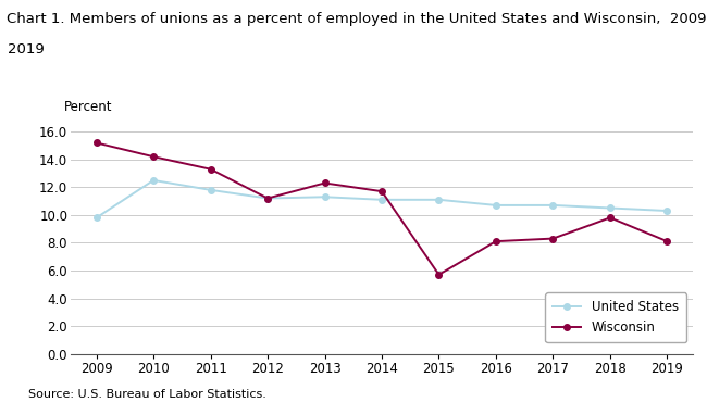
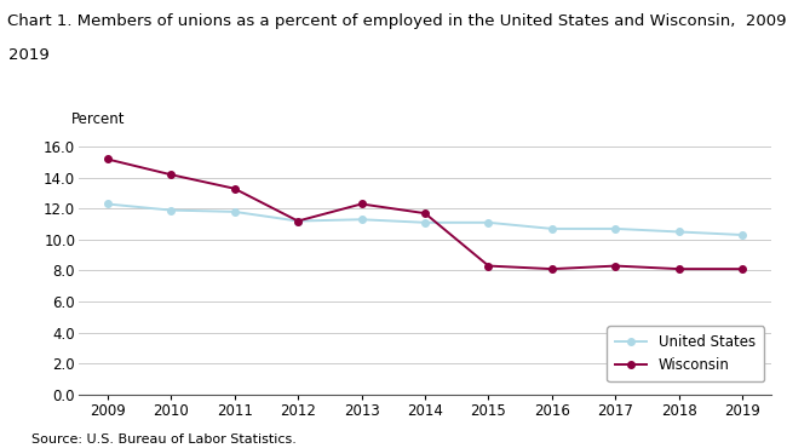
United States/2009: 9.8 -> 12.3
United States/2010: 12.5 -> 11.9
Wisconsin/2015: 5.7 -> 8.3
Wisconsin/2018: 9.8 -> 8.1
